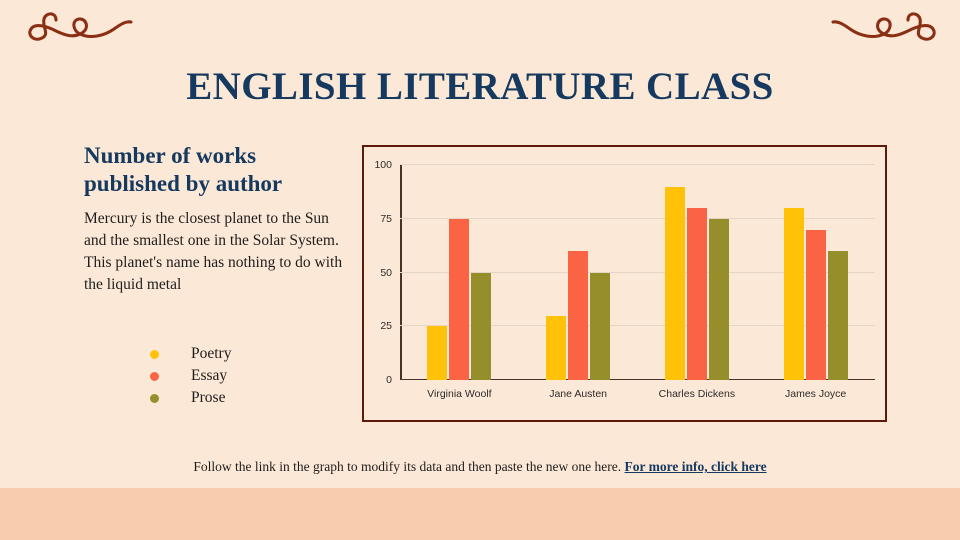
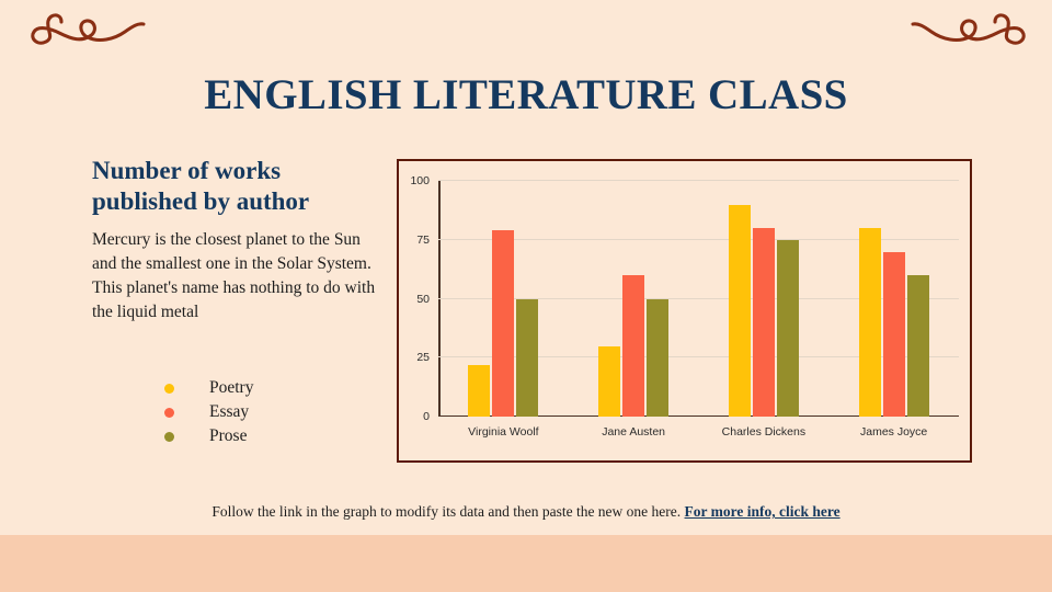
Poetry/Virginia Woolf: 25 -> 22
Essay/Virginia Woolf: 75 -> 79
